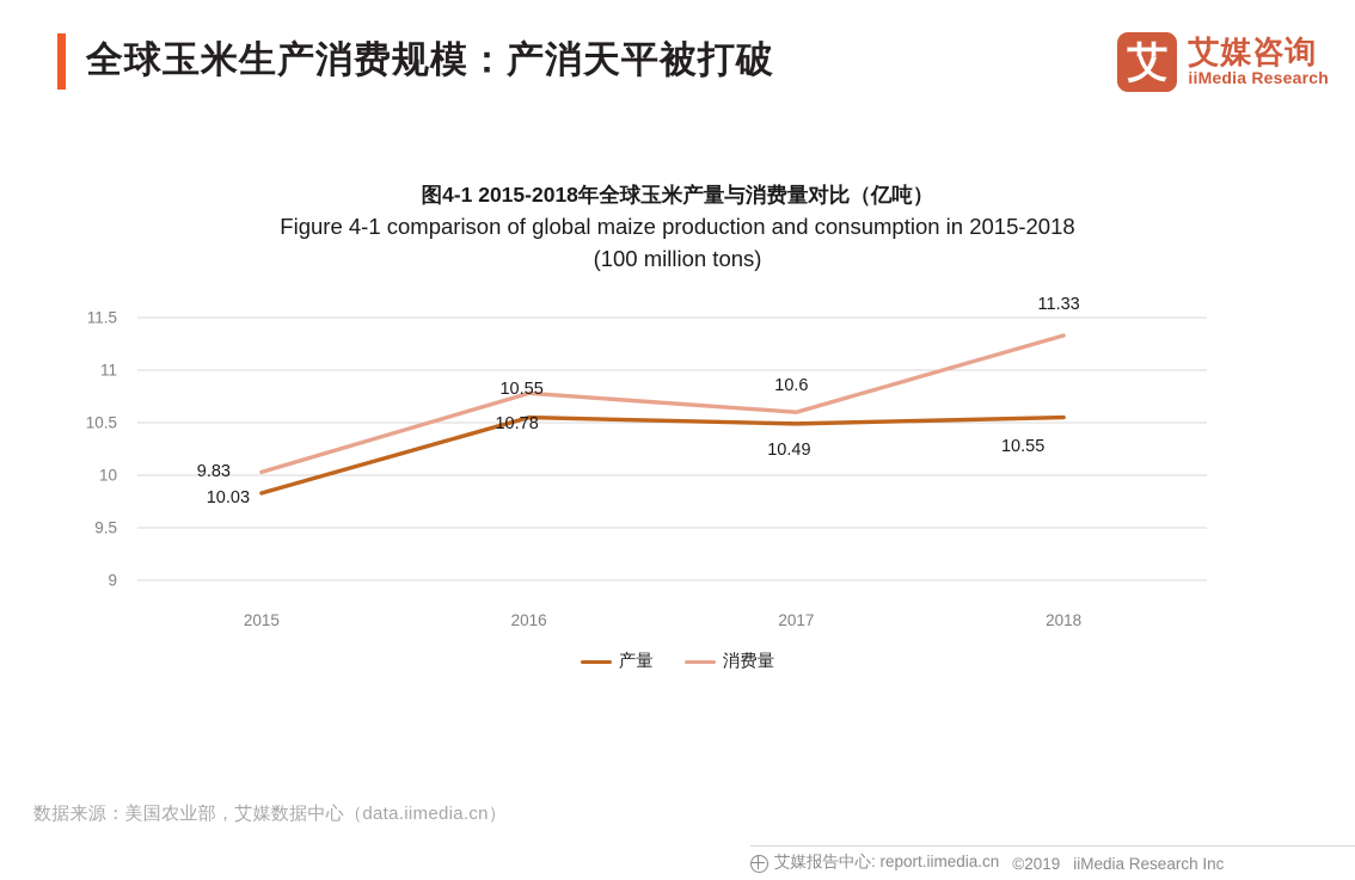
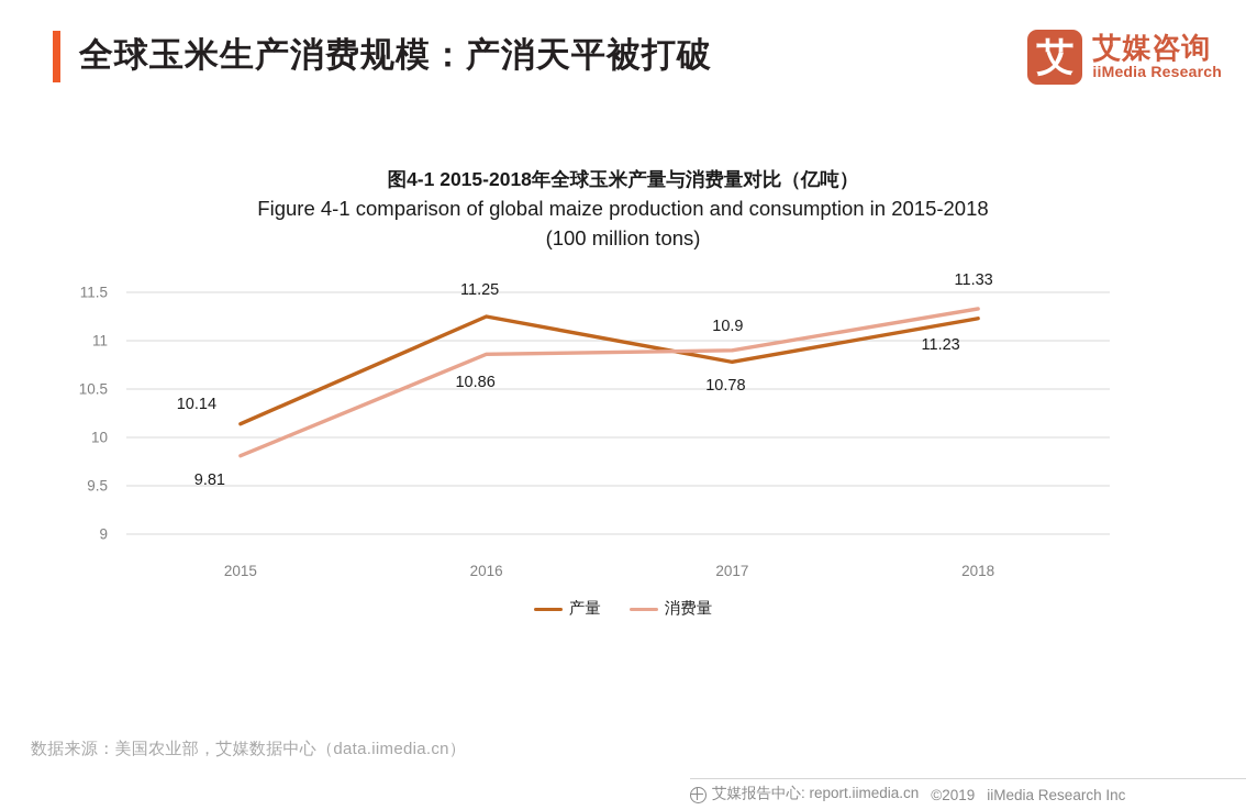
产量/2015: 9.83 -> 10.14
消费量/2015: 10.03 -> 9.81
产量/2016: 10.55 -> 11.25
消费量/2016: 10.78 -> 10.86
产量/2017: 10.49 -> 10.78
消费量/2017: 10.6 -> 10.9
产量/2018: 10.55 -> 11.23
